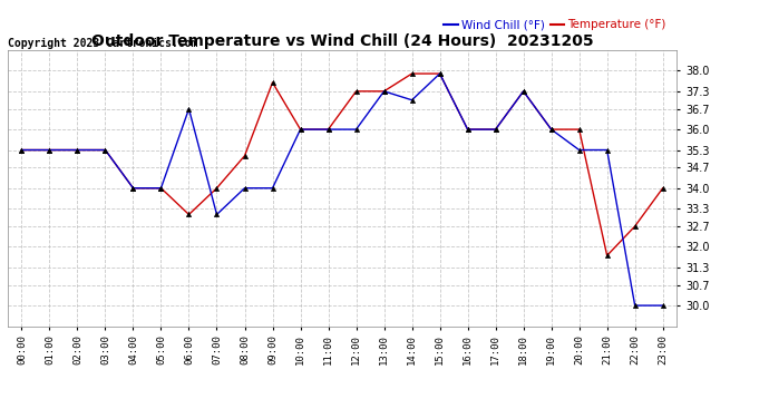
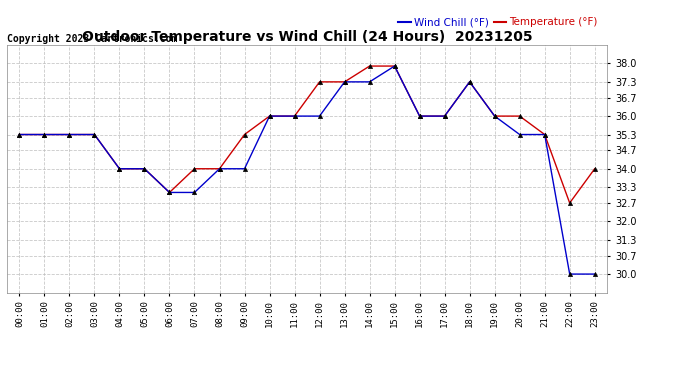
Wind Chill (°F)/06:00: 36.7 -> 33.1
Temperature (°F)/08:00: 35.1 -> 34.0
Temperature (°F)/09:00: 37.6 -> 35.3
Wind Chill (°F)/14:00: 37.0 -> 37.3
Temperature (°F)/21:00: 31.7 -> 35.3
